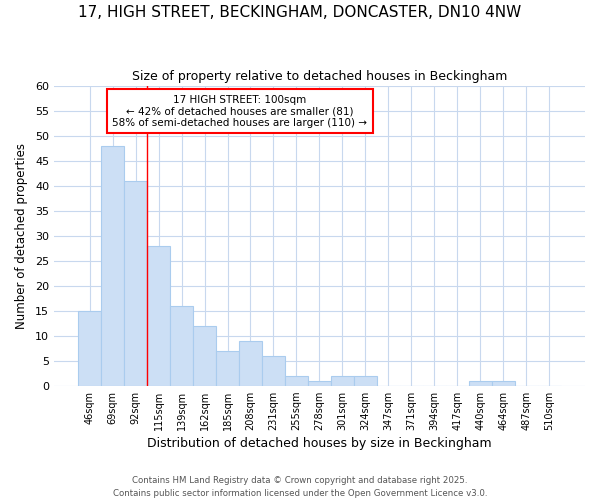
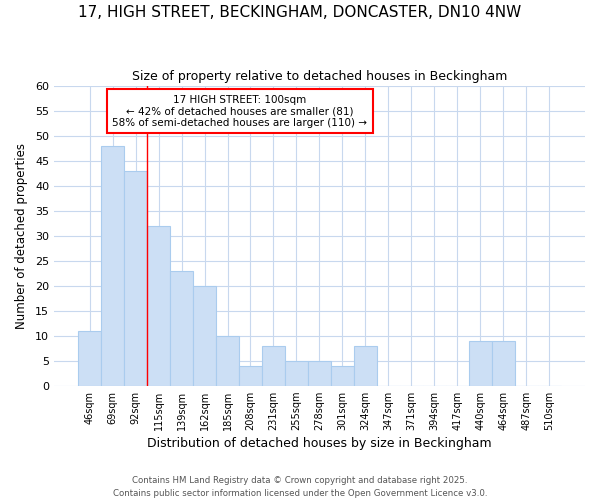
46sqm: 15 -> 11
92sqm: 41 -> 43
115sqm: 28 -> 32
139sqm: 16 -> 23
162sqm: 12 -> 20
185sqm: 7 -> 10
208sqm: 9 -> 4
231sqm: 6 -> 8
255sqm: 2 -> 5
278sqm: 1 -> 5
301sqm: 2 -> 4
324sqm: 2 -> 8
440sqm: 1 -> 9
464sqm: 1 -> 9
